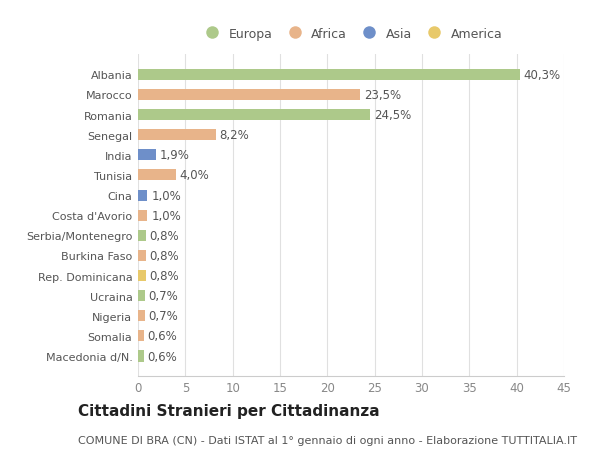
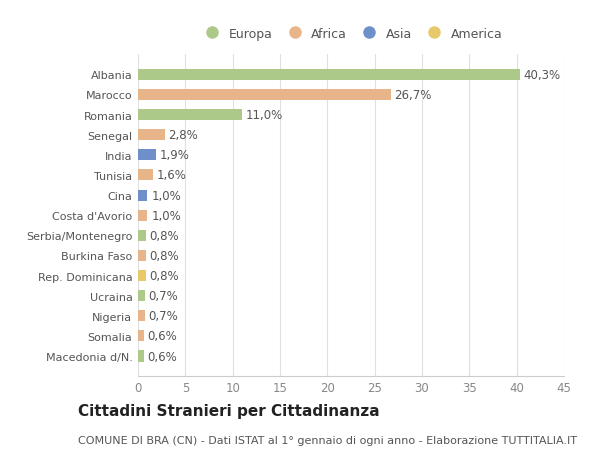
Marocco: 23,5% -> 26,7%
Romania: 24,5% -> 11,0%
Senegal: 8,2% -> 2,8%
Tunisia: 4,0% -> 1,6%
